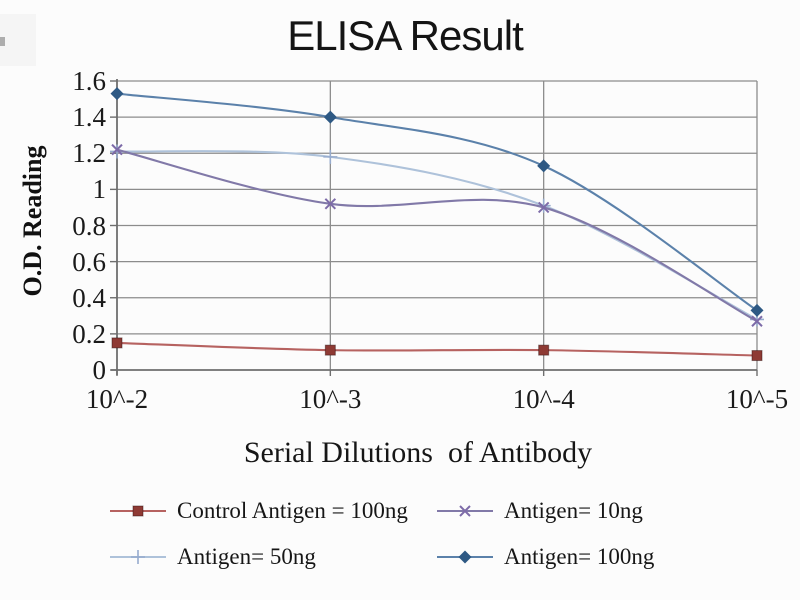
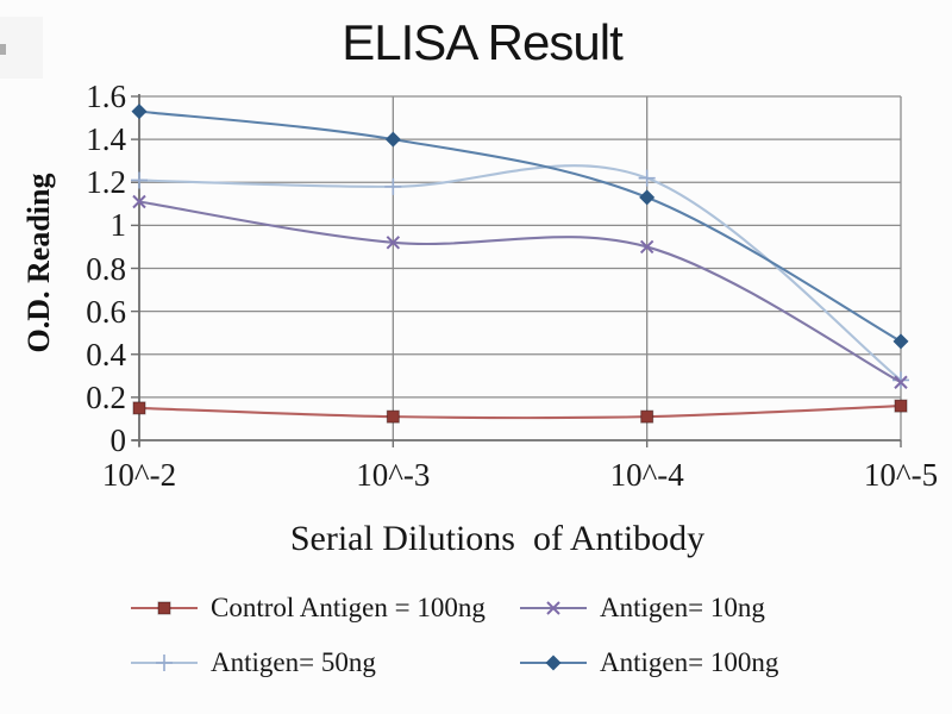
Antigen= 10ng/10^-2: 1.22 -> 1.11
Antigen= 50ng/10^-4: 0.91 -> 1.22
Control Antigen = 100ng/10^-5: 0.08 -> 0.16
Antigen= 100ng/10^-5: 0.33 -> 0.46
